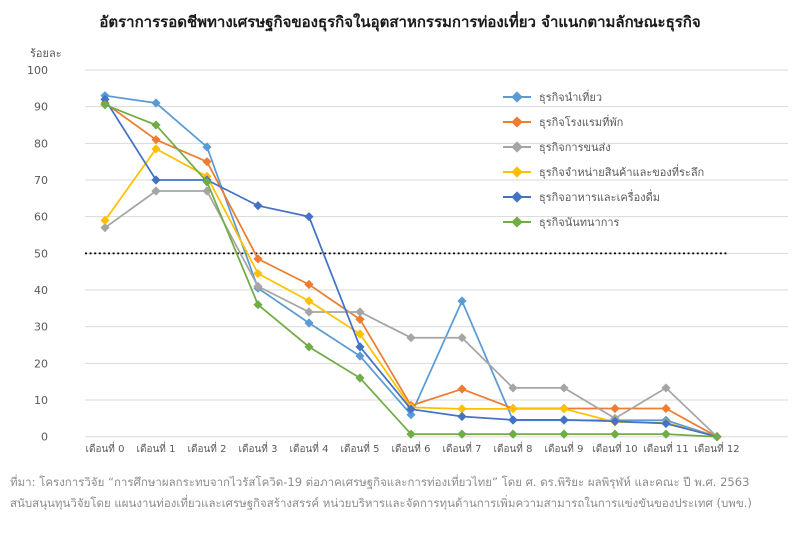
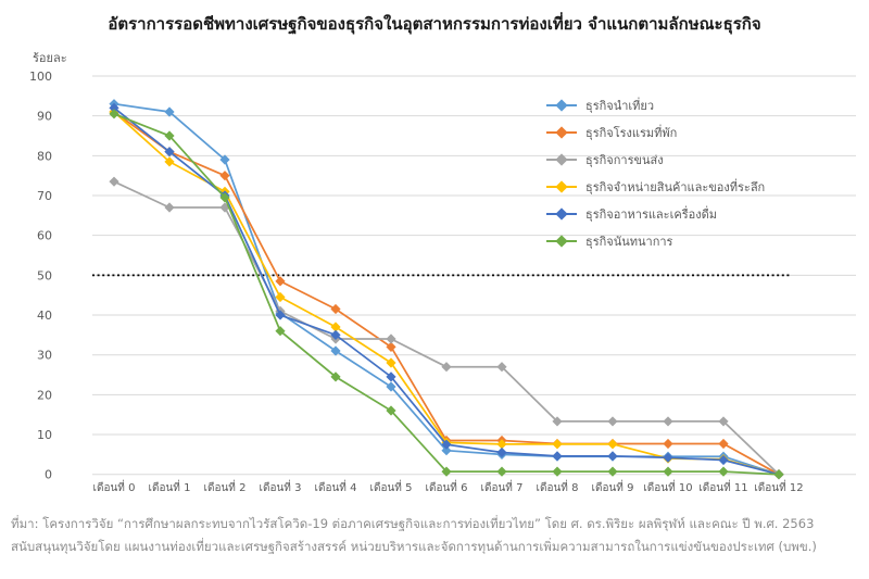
ธุรกิจการขนส่ง/เดือนที่ 0: 57 -> 74
ธุรกิจจำหน่ายสินค้าและของที่ระลึก/เดือนที่ 0: 59 -> 91
ธุรกิจอาหารและเครื่องดื่ม/เดือนที่ 1: 70 -> 81
ธุรกิจอาหารและเครื่องดื่ม/เดือนที่ 3: 63 -> 40
ธุรกิจอาหารและเครื่องดื่ม/เดือนที่ 4: 60 -> 35
ธุรกิจนำเที่ยว/เดือนที่ 7: 37 -> 5
ธุรกิจโรงแรมที่พัก/เดือนที่ 7: 13 -> 8
ธุรกิจการขนส่ง/เดือนที่ 10: 5 -> 13
